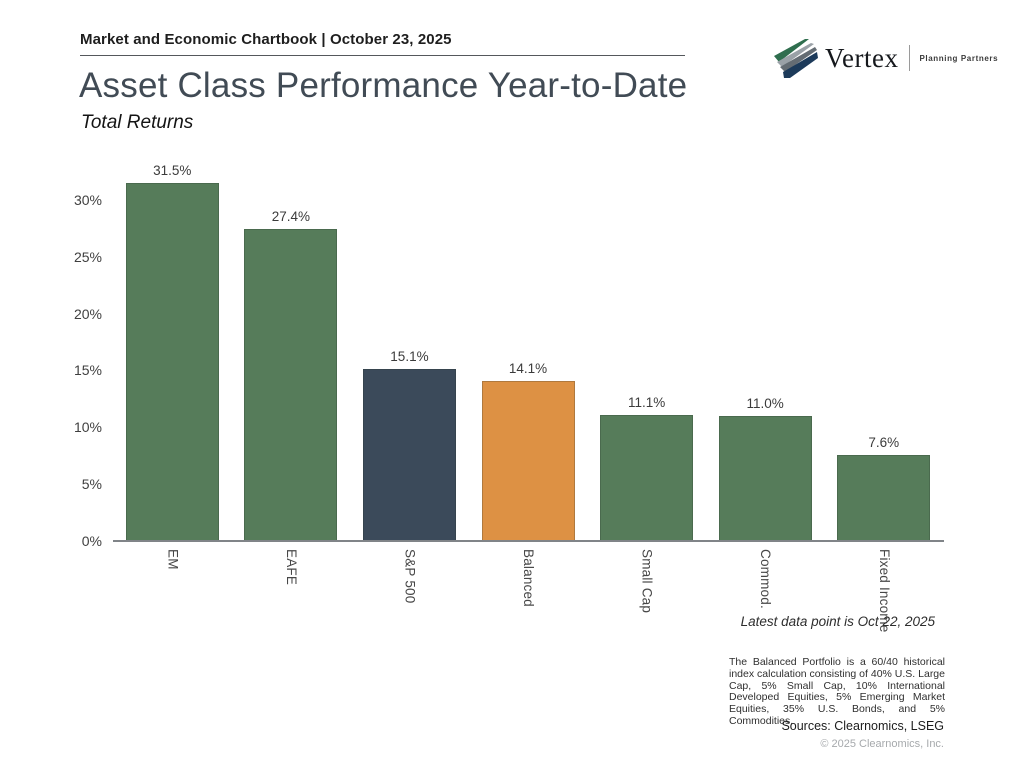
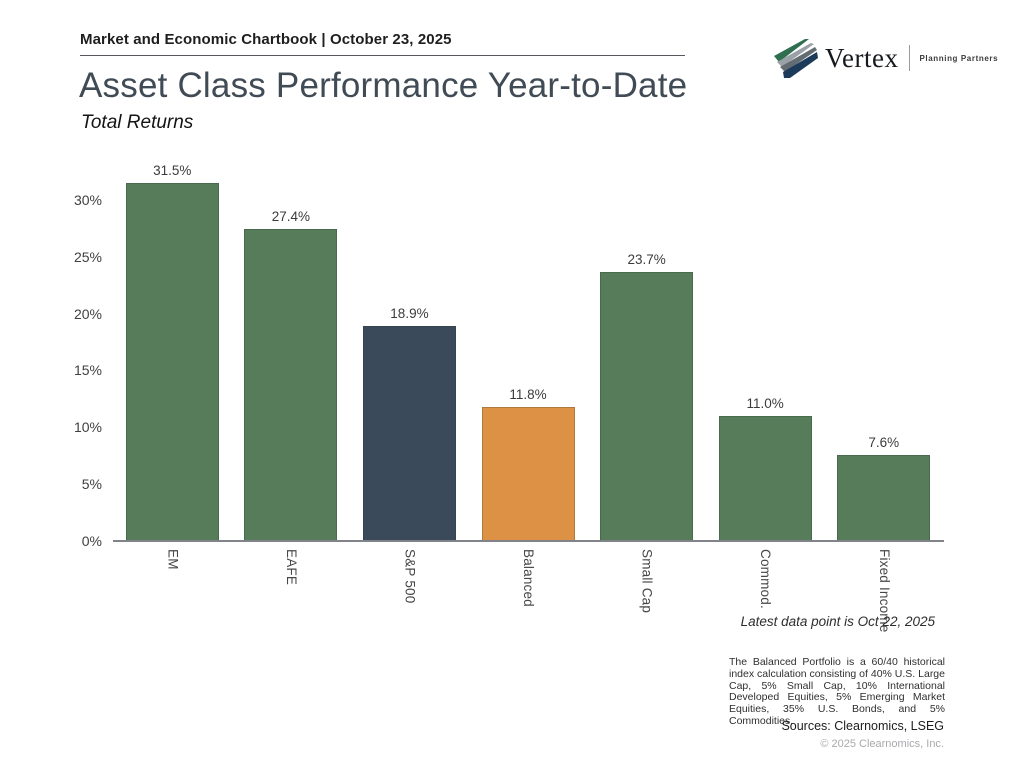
S&P 500: 15.1% -> 18.9%
Balanced: 14.1% -> 11.8%
Small Cap: 11.1% -> 23.7%
